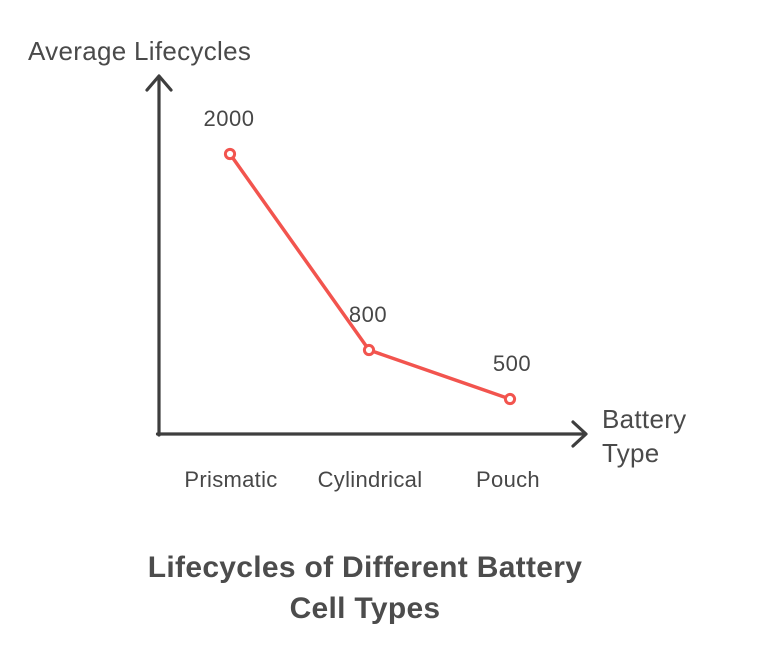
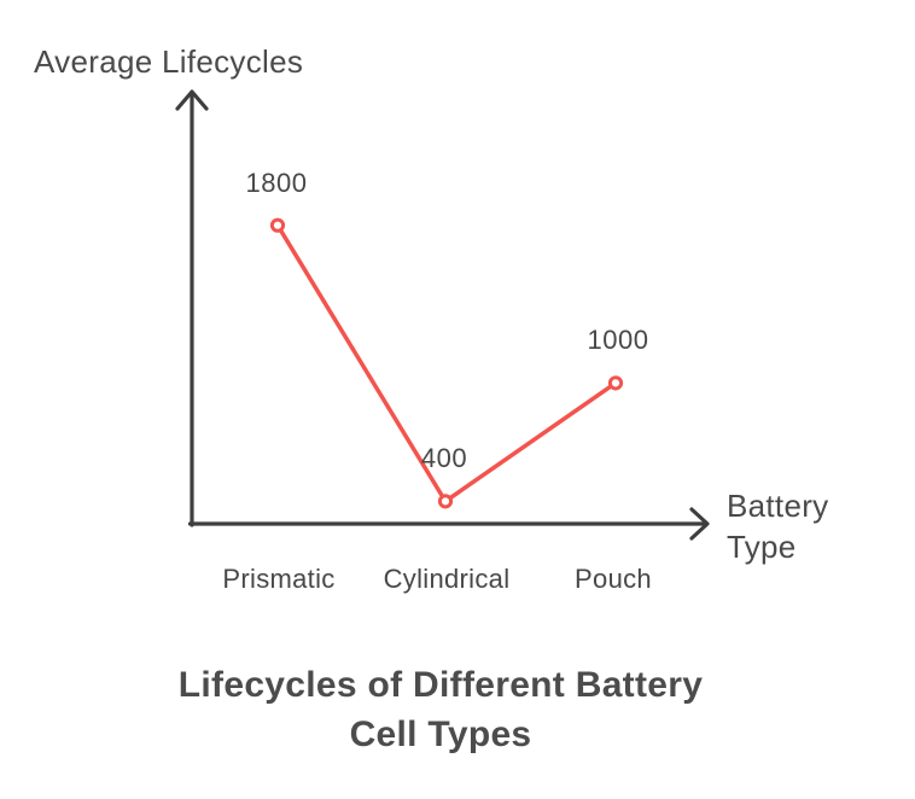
Prismatic: 2000 -> 1800
Cylindrical: 800 -> 400
Pouch: 500 -> 1000
